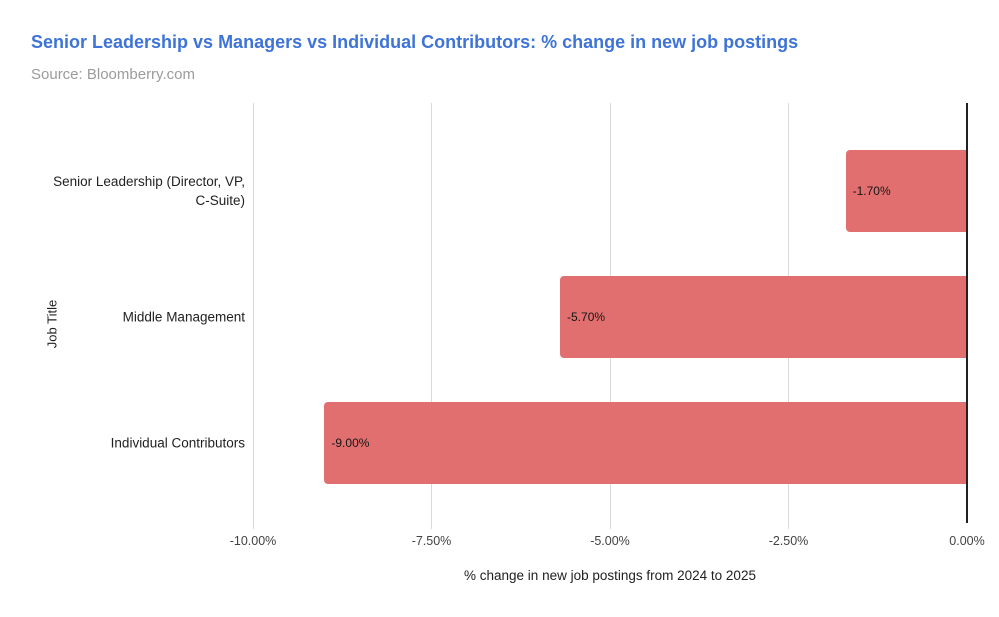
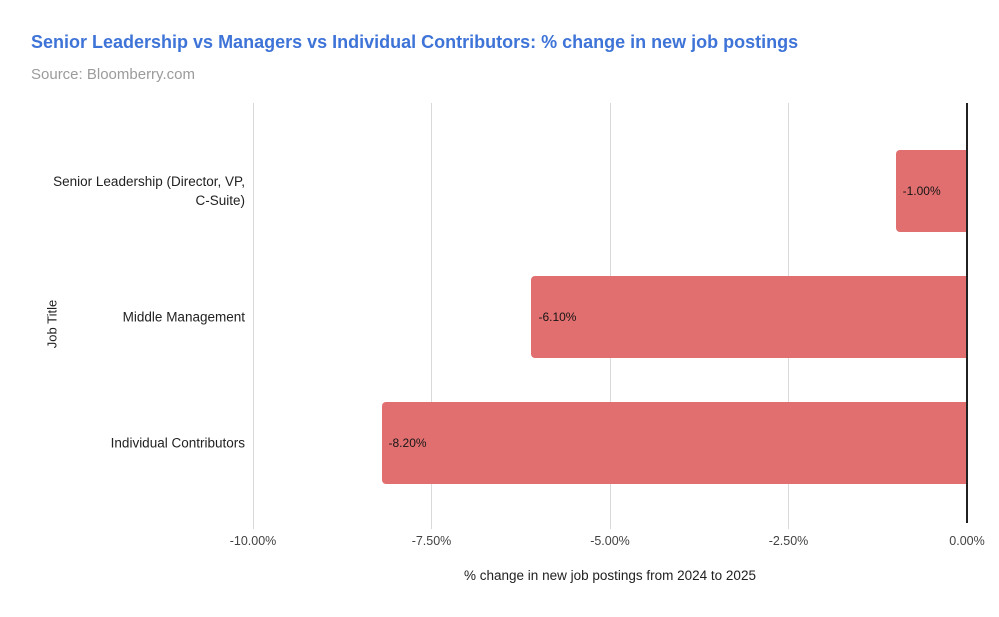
Senior Leadership (Director, VP, C-Suite): -1.70% -> -1.00%
Middle Management: -5.70% -> -6.10%
Individual Contributors: -9.00% -> -8.20%
